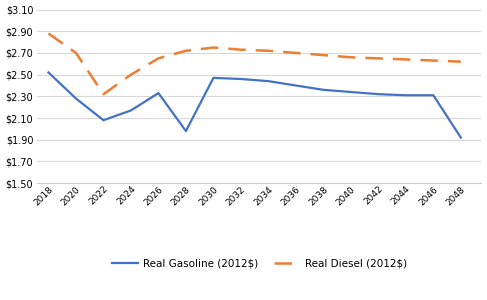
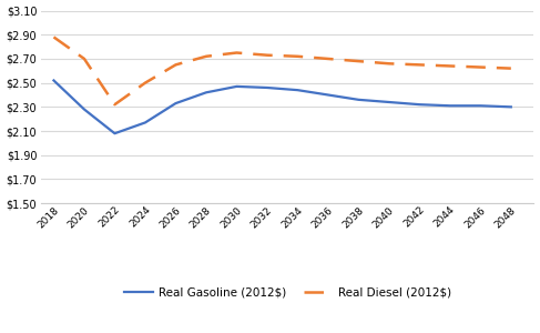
Real Gasoline (2012$)/2028: $1.98 -> $2.42
Real Gasoline (2012$)/2048: $1.92 -> $2.30
